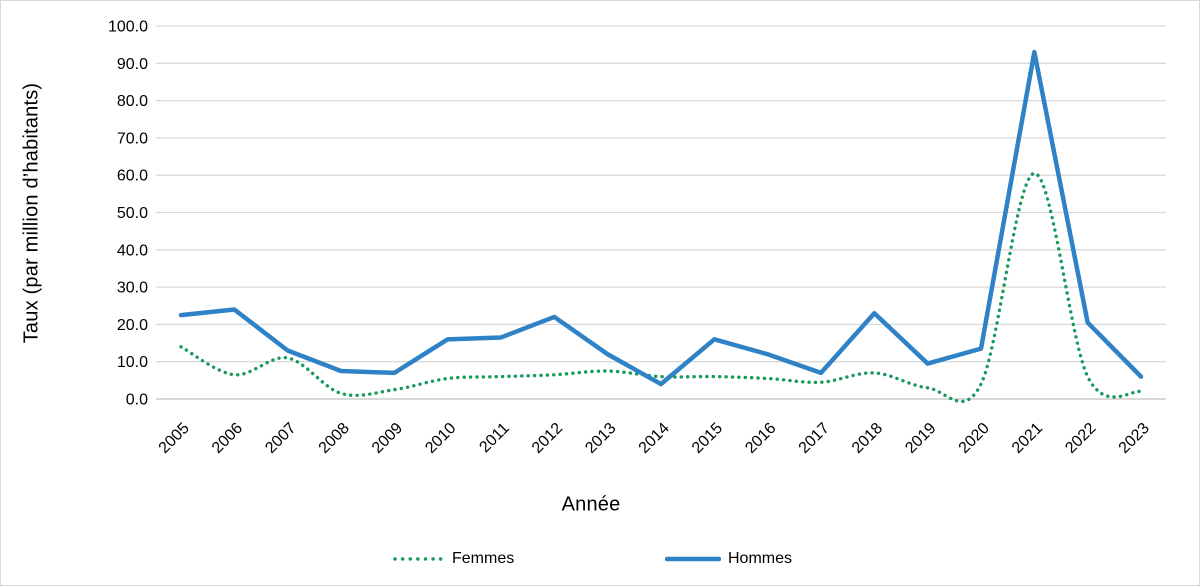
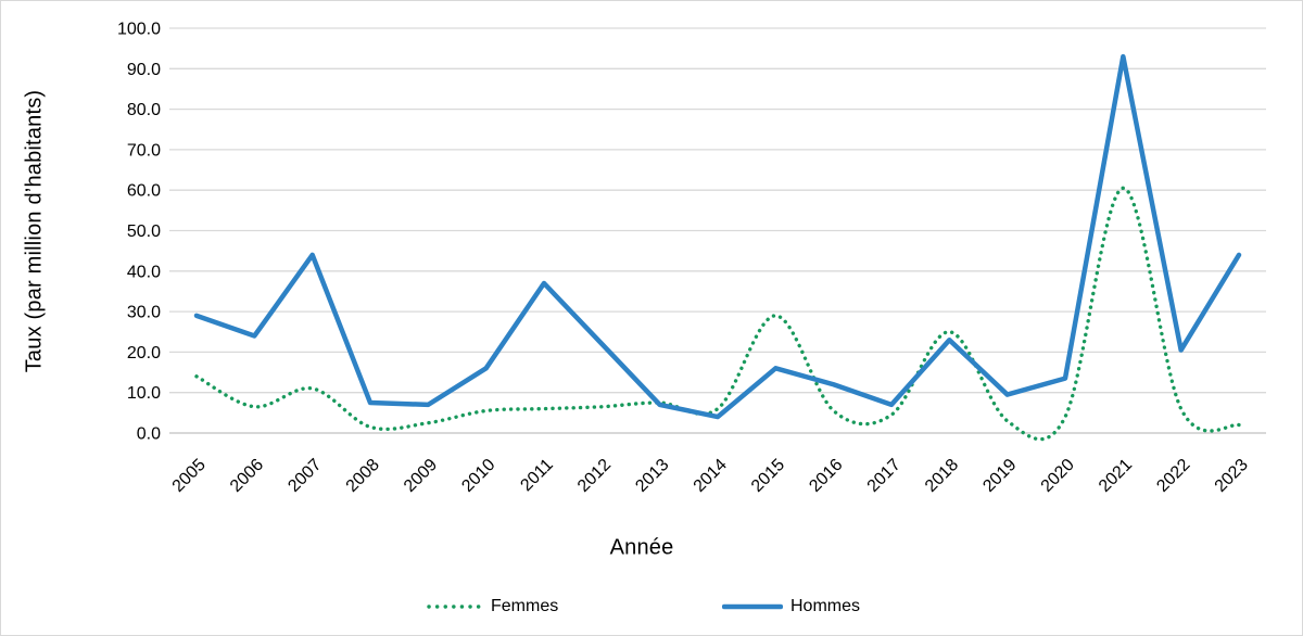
Hommes/2005: 22 -> 29
Hommes/2007: 13 -> 44
Hommes/2011: 16 -> 37
Hommes/2013: 12 -> 7
Femmes/2015: 6 -> 29
Femmes/2018: 7 -> 25
Hommes/2023: 6 -> 44
